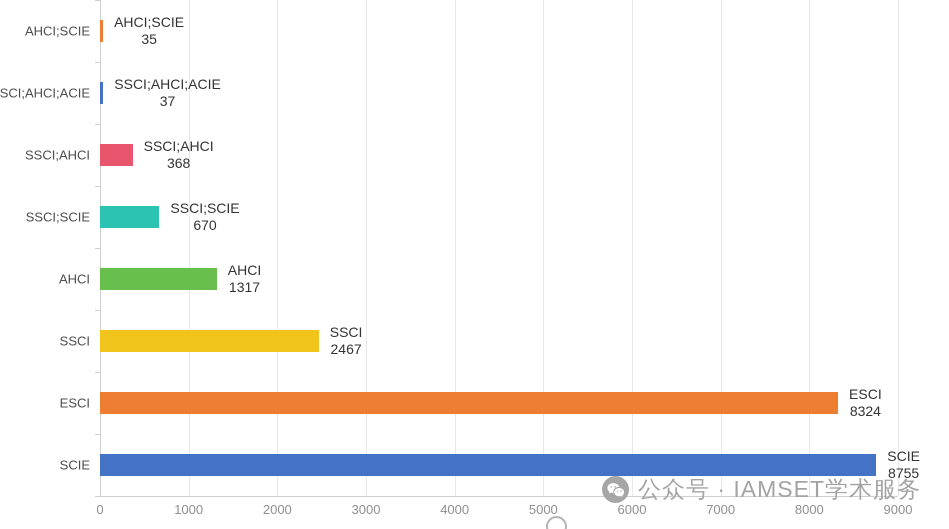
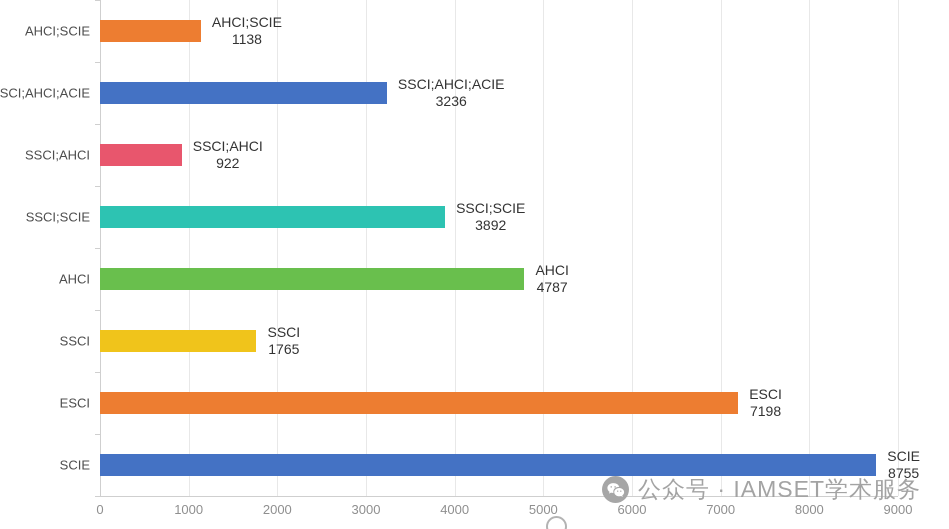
AHCI;SCIE: 35 -> 1138
SSCI;AHCI;ACIE: 37 -> 3236
SSCI;AHCI: 368 -> 922
SSCI;SCIE: 670 -> 3892
AHCI: 1317 -> 4787
SSCI: 2467 -> 1765
ESCI: 8324 -> 7198
